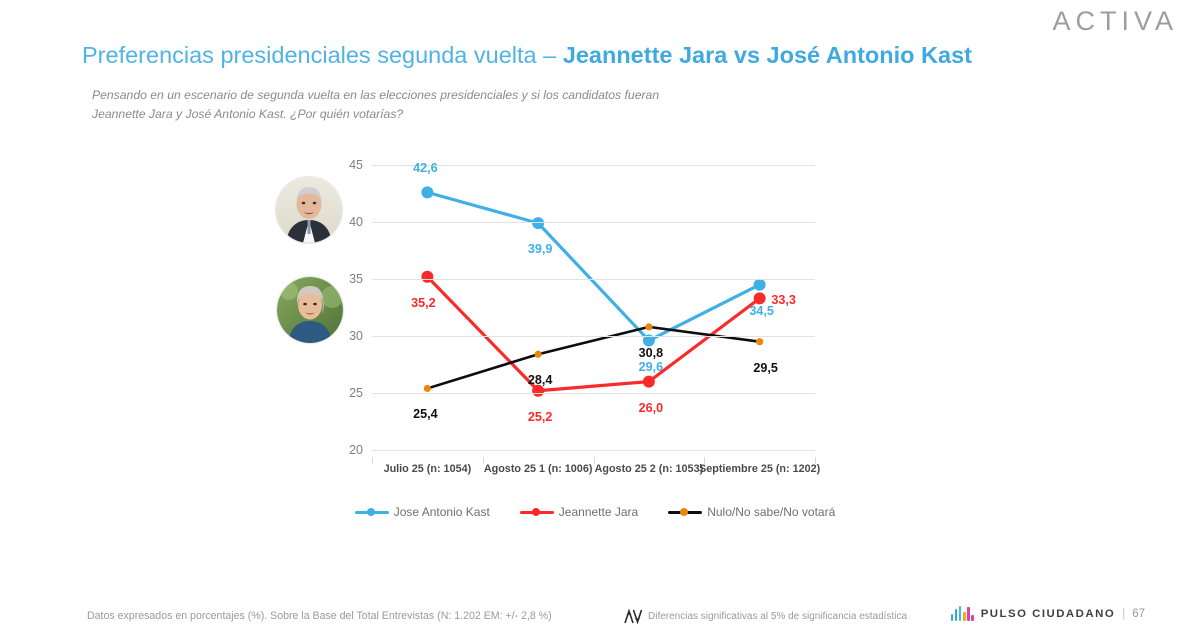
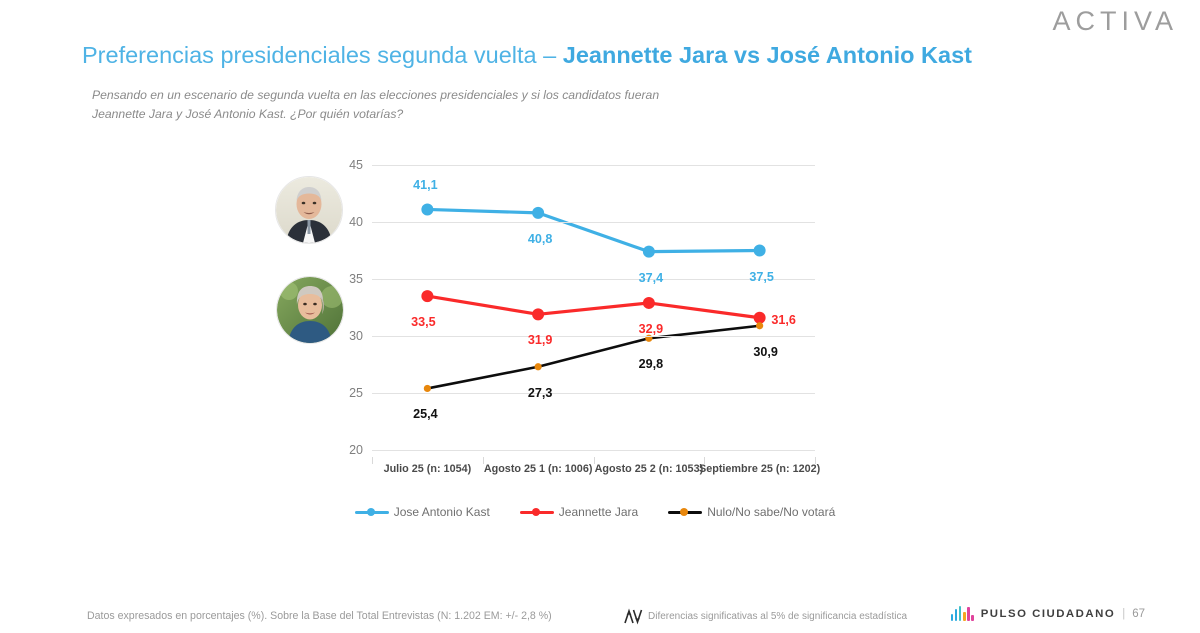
Jose Antonio Kast/Julio 25 (n: 1054): 42,6 -> 41,1
Jeannette Jara/Julio 25 (n: 1054): 35,2 -> 33,5
Jose Antonio Kast/Agosto 25 1 (n: 1006): 39,9 -> 40,8
Jeannette Jara/Agosto 25 1 (n: 1006): 25,2 -> 31,9
Nulo/No sabe/No votará/Agosto 25 1 (n: 1006): 28,4 -> 27,3
Jose Antonio Kast/Agosto 25 2 (n: 1053): 29,6 -> 37,4
Jeannette Jara/Agosto 25 2 (n: 1053): 26,0 -> 32,9
Nulo/No sabe/No votará/Agosto 25 2 (n: 1053): 30,8 -> 29,8
Jose Antonio Kast/Septiembre 25 (n: 1202): 34,5 -> 37,5
Jeannette Jara/Septiembre 25 (n: 1202): 33,3 -> 31,6
Nulo/No sabe/No votará/Septiembre 25 (n: 1202): 29,5 -> 30,9
